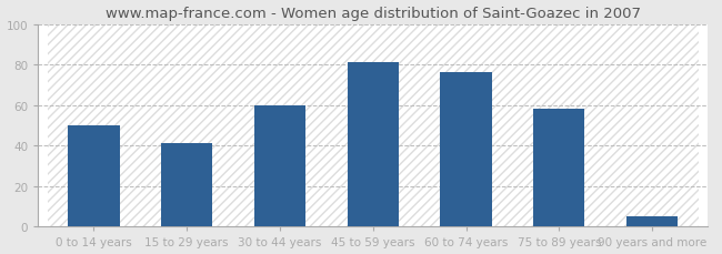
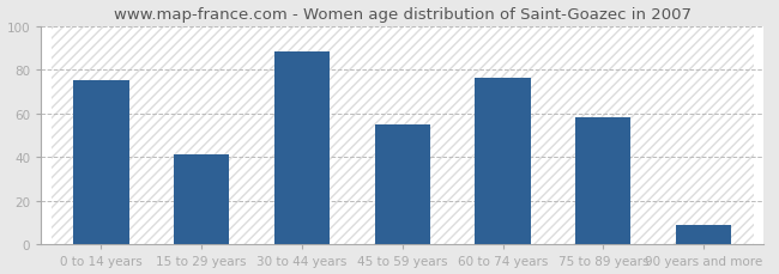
0 to 14 years: 50 -> 75
30 to 44 years: 60 -> 88
45 to 59 years: 81 -> 55
90 years and more: 5 -> 9
